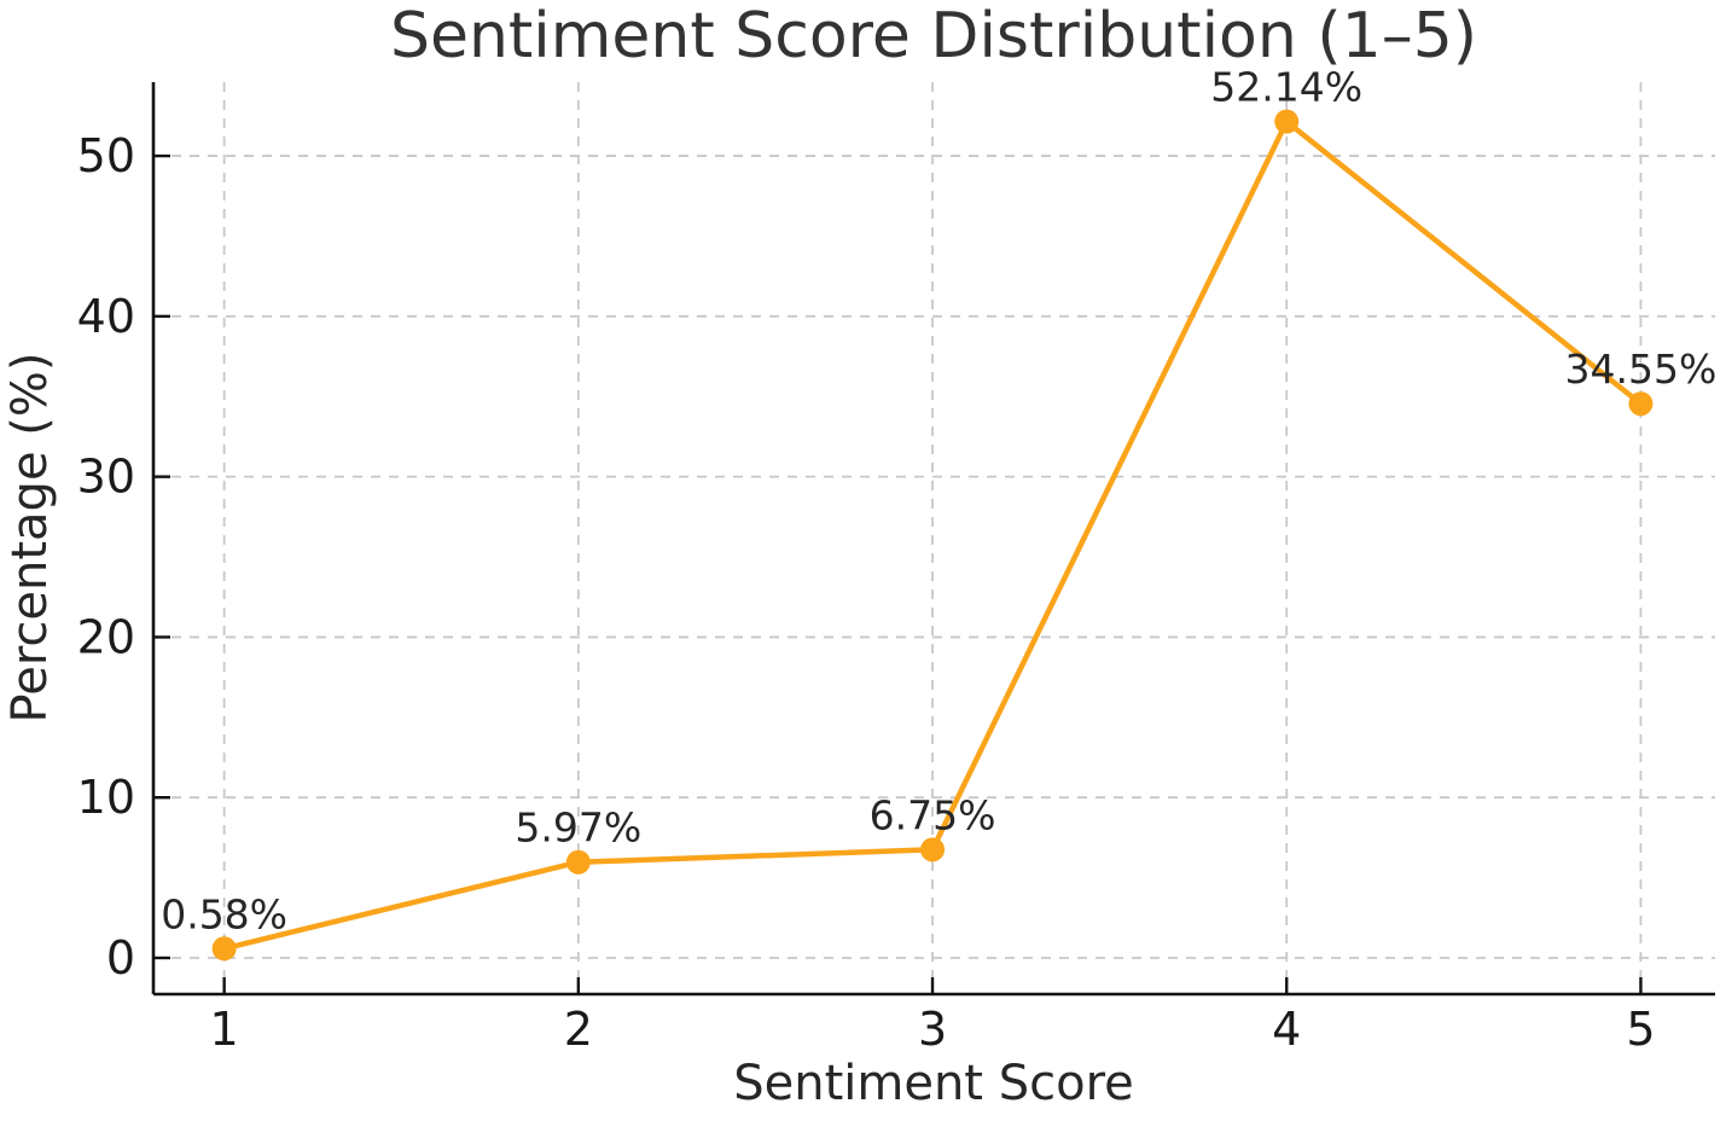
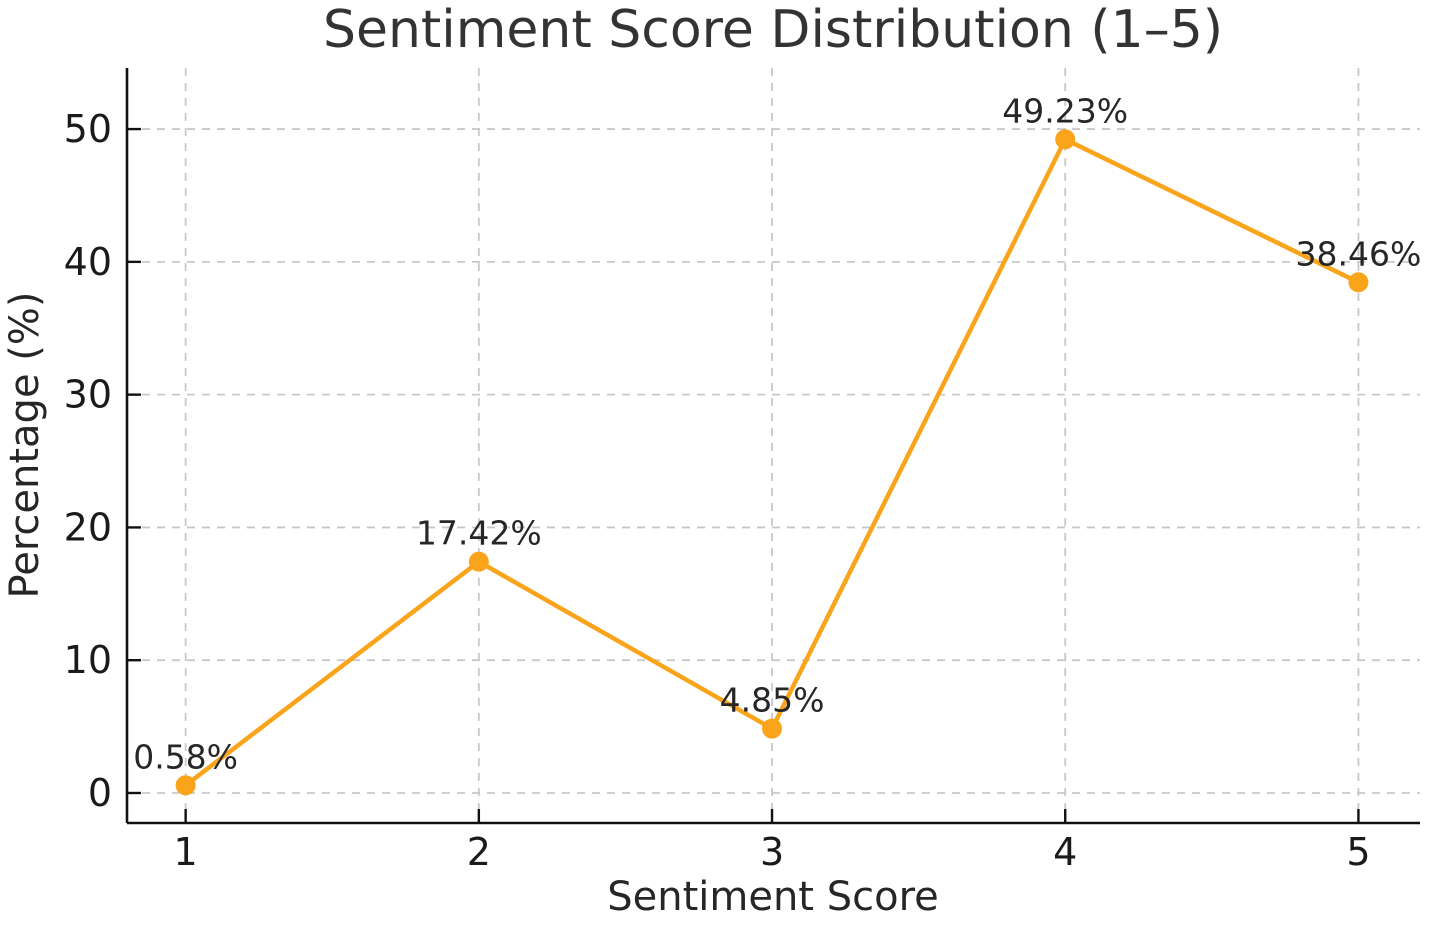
2: 5.97% -> 17.42%
3: 6.75% -> 4.85%
4: 52.14% -> 49.23%
5: 34.55% -> 38.46%
